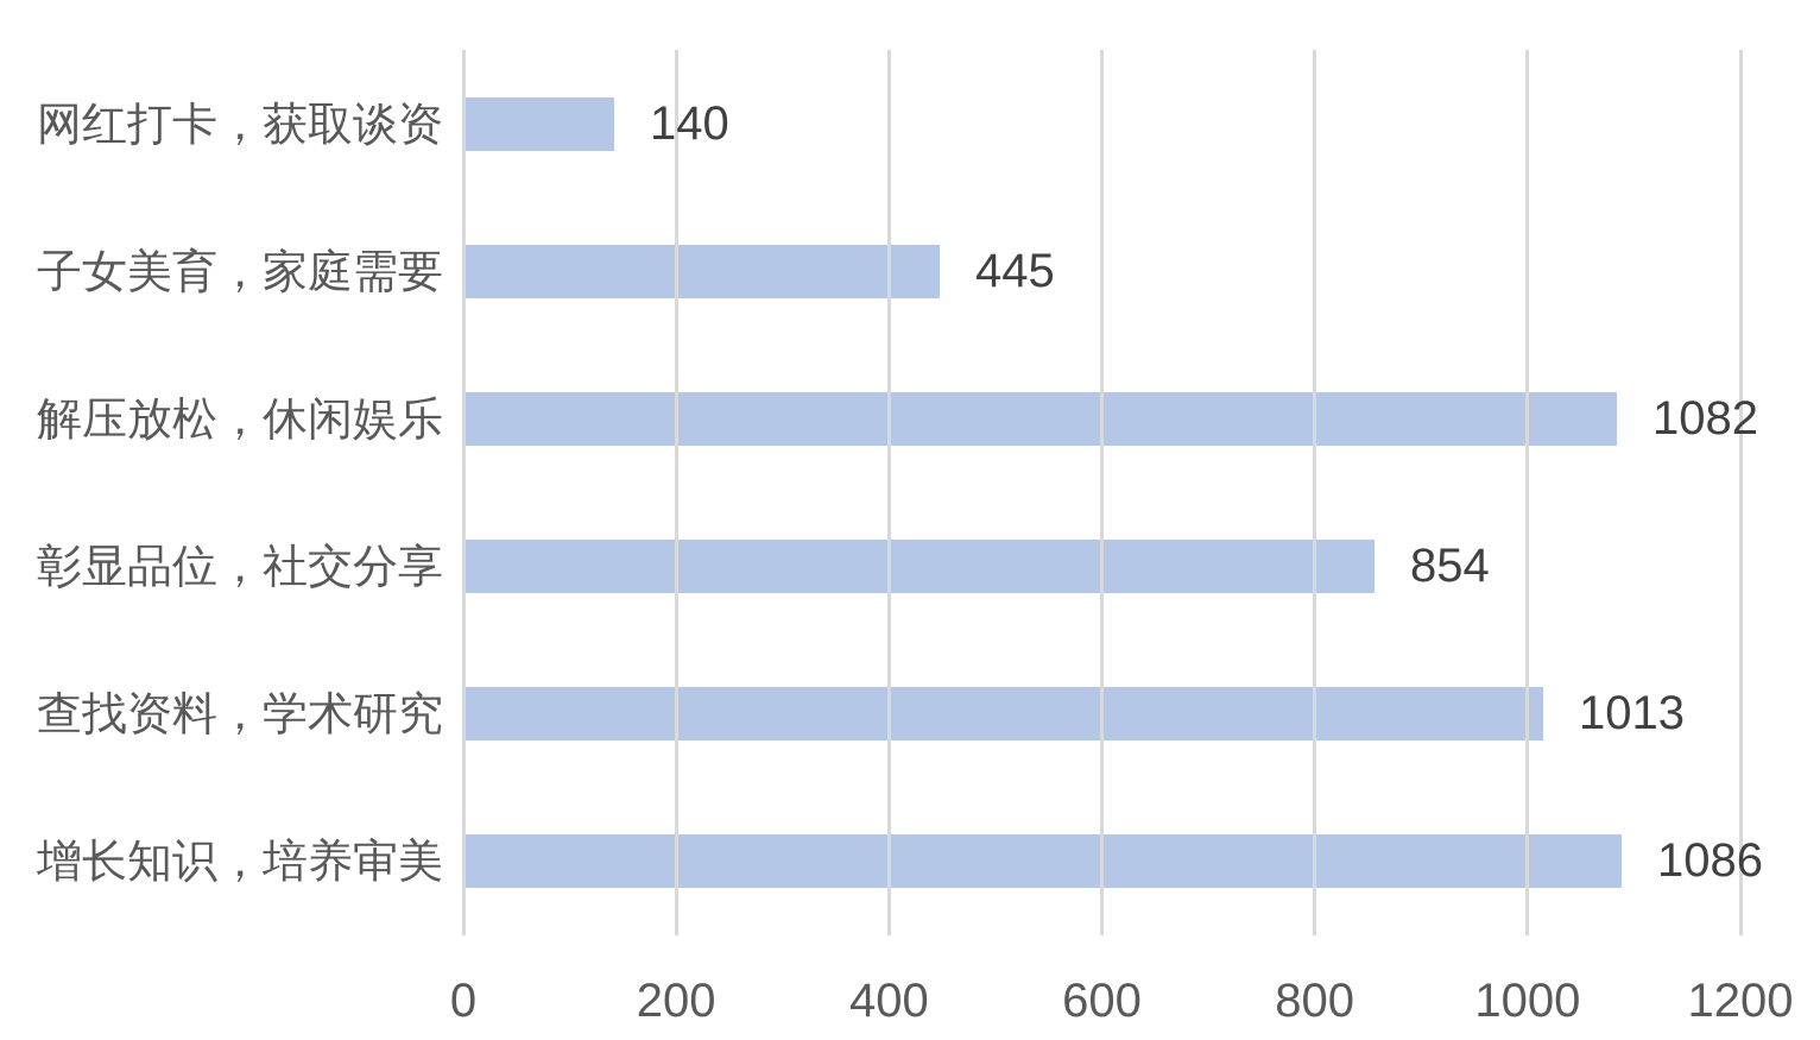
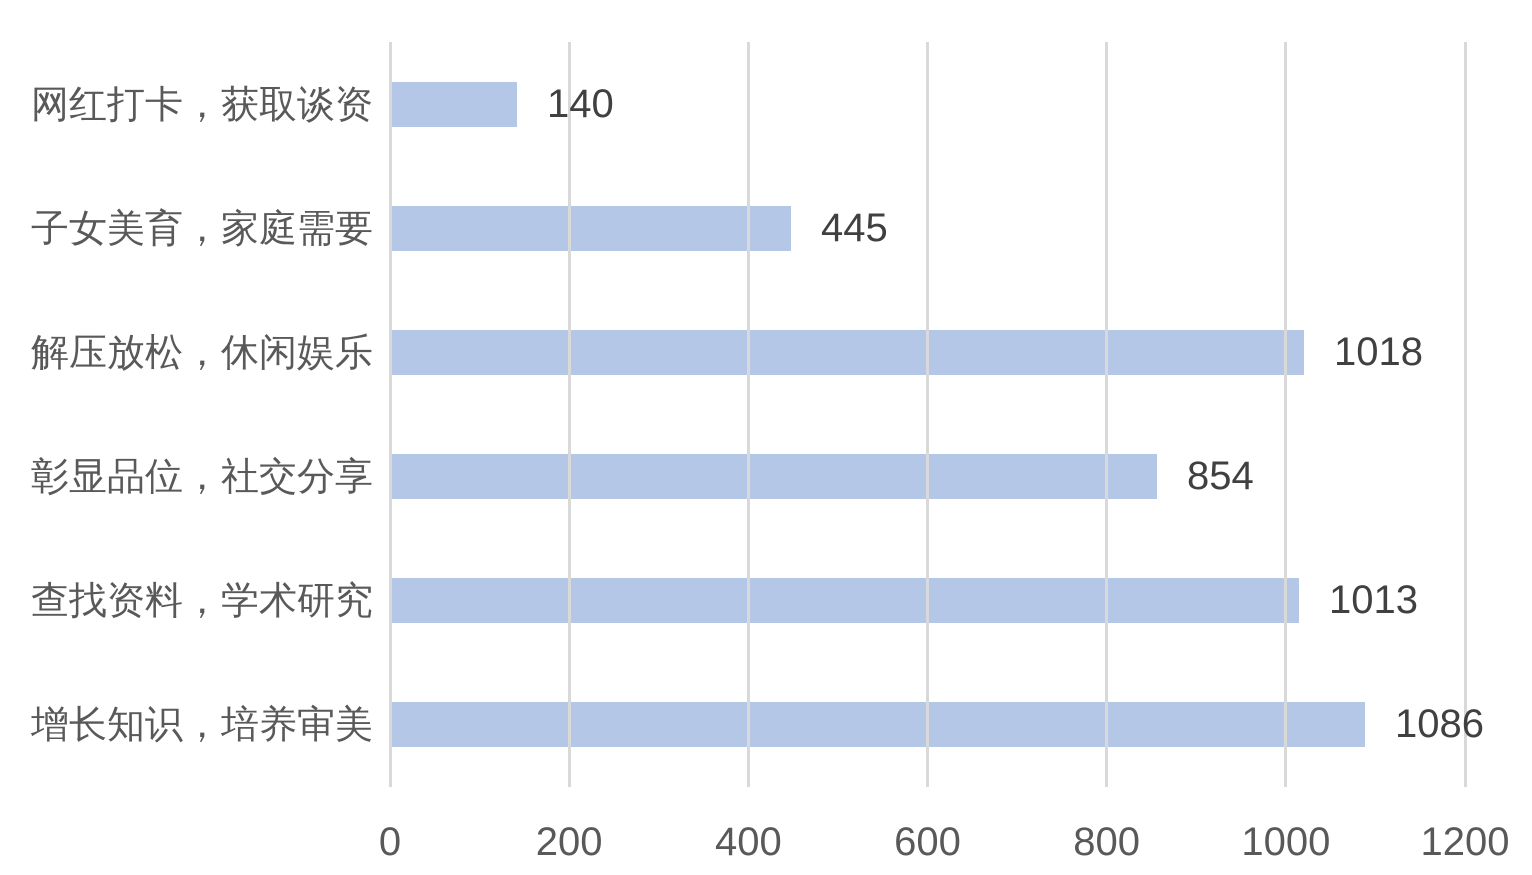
解压放松，休闲娱乐: 1082 -> 1018
